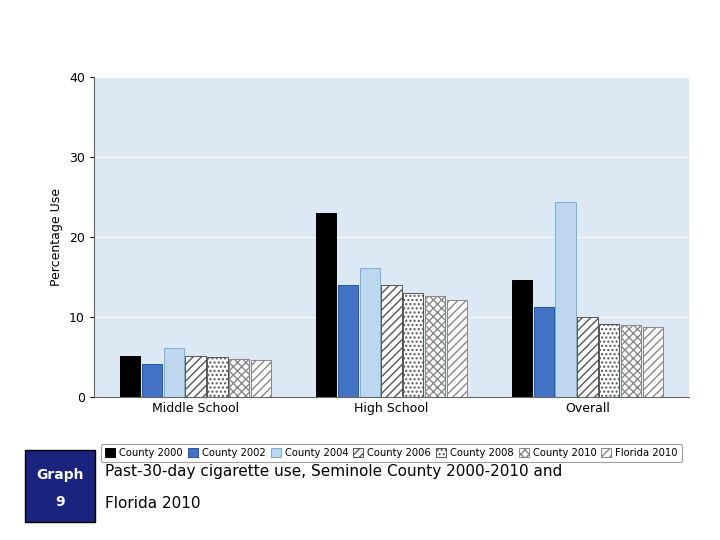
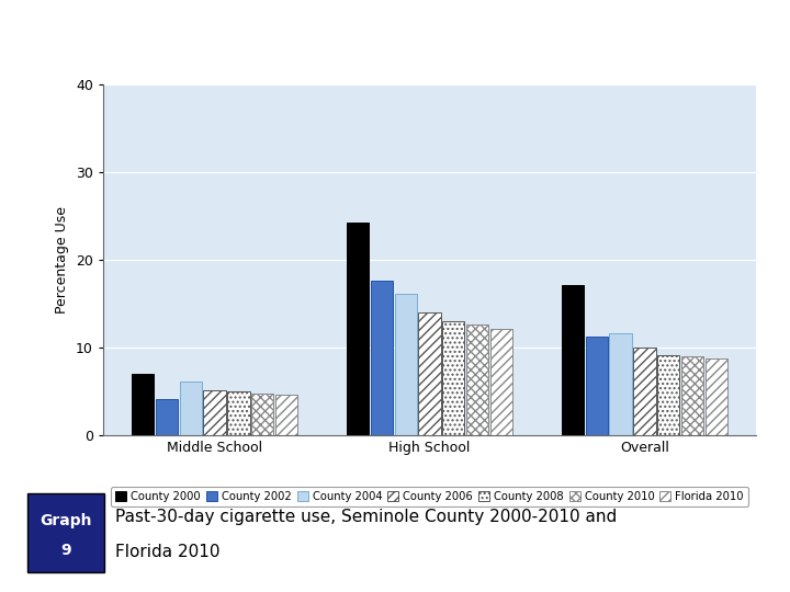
County 2000/Middle School: 5.2 -> 7.0
County 2000/High School: 23.0 -> 24.2
County 2002/High School: 14.0 -> 17.7
County 2000/Overall: 14.6 -> 17.2
County 2004/Overall: 24.4 -> 11.7
